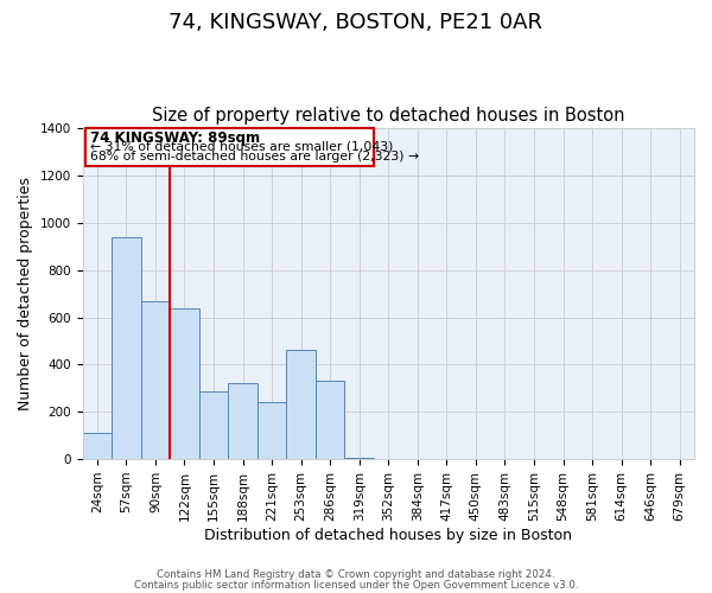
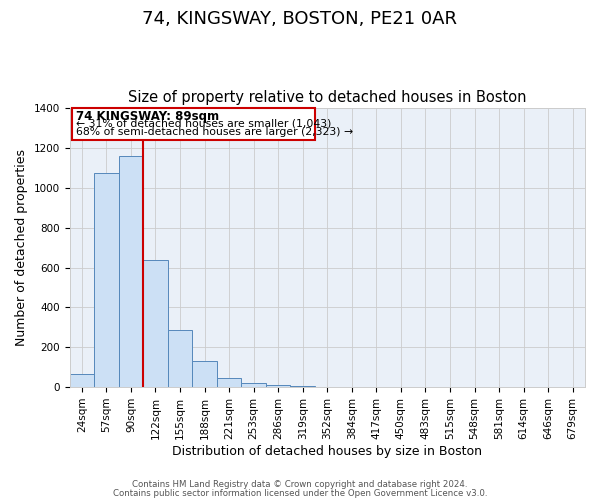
24sqm: 110 -> 60
57sqm: 940 -> 1080
90sqm: 670 -> 1160
188sqm: 320 -> 130
221sqm: 240 -> 50
253sqm: 460 -> 20
286sqm: 330 -> 10
